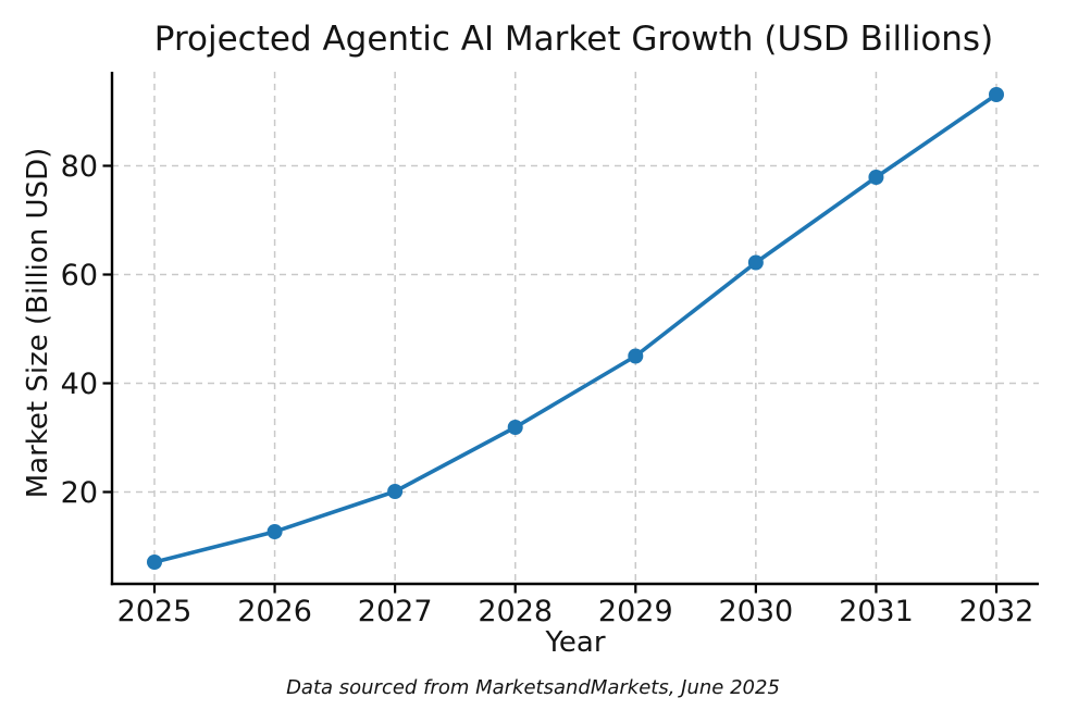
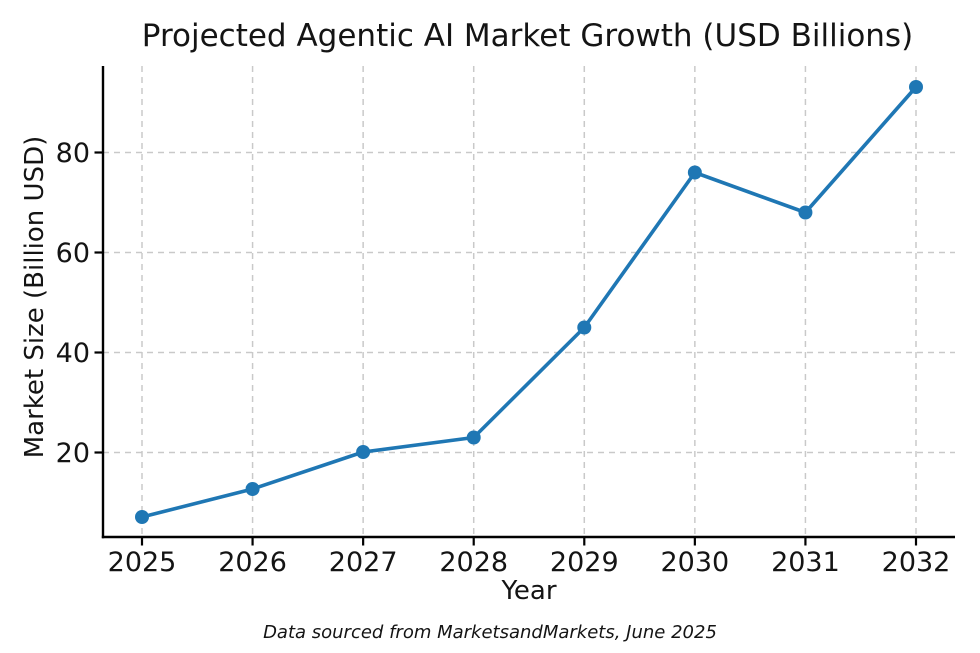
2028: 32 -> 23
2030: 62 -> 76
2031: 78 -> 68
